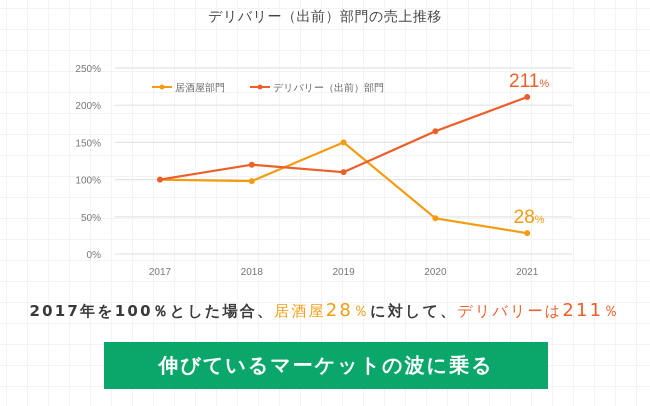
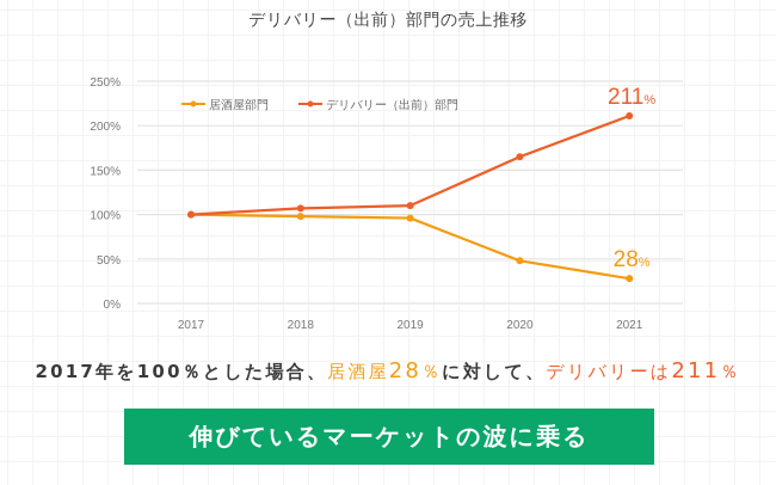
デリバリー（出前）部門/2018: 120% -> 110%
居酒屋部門/2019: 150% -> 100%
